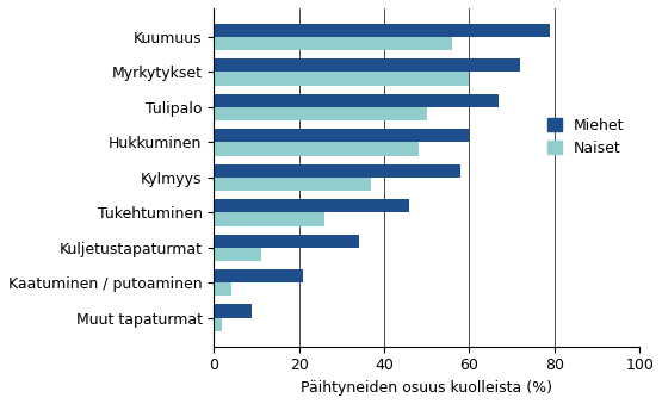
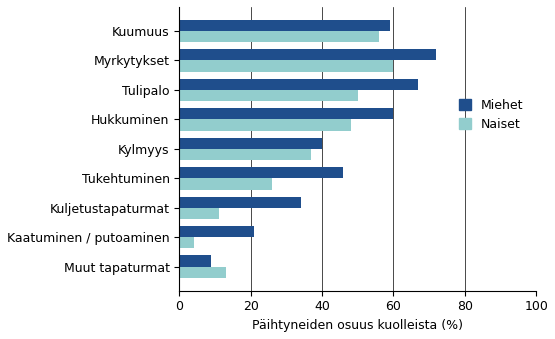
Miehet/Kuumuus: 79 -> 59
Miehet/Kylmyys: 58 -> 40
Naiset/Muut tapaturmat: 2 -> 13
